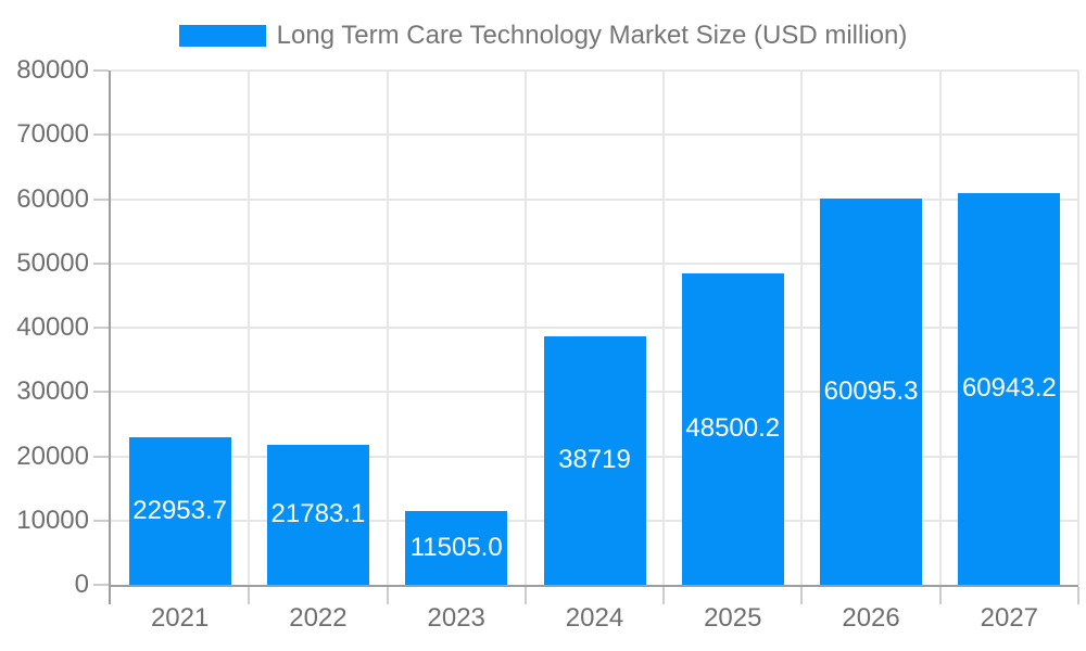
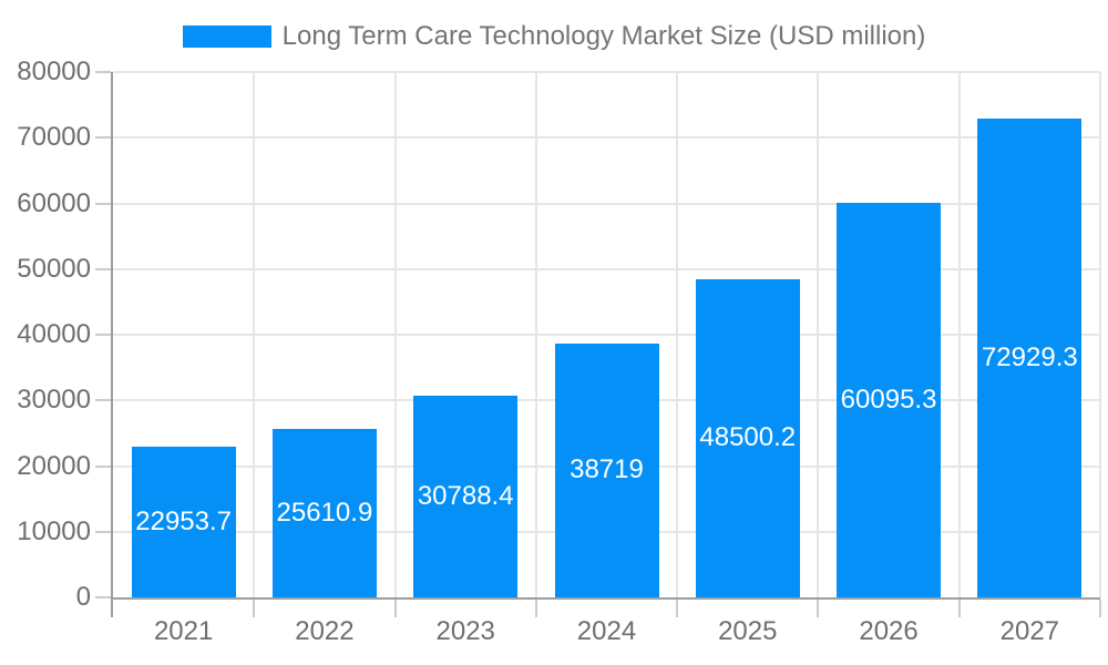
2022: 21783.1 -> 25610.9
2023: 11505.0 -> 30788.4
2027: 60943.2 -> 72929.3
